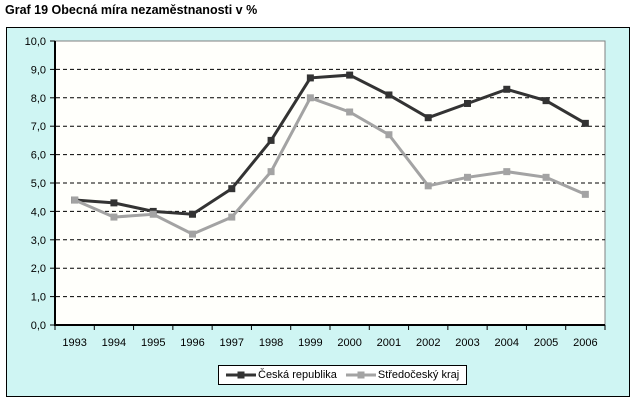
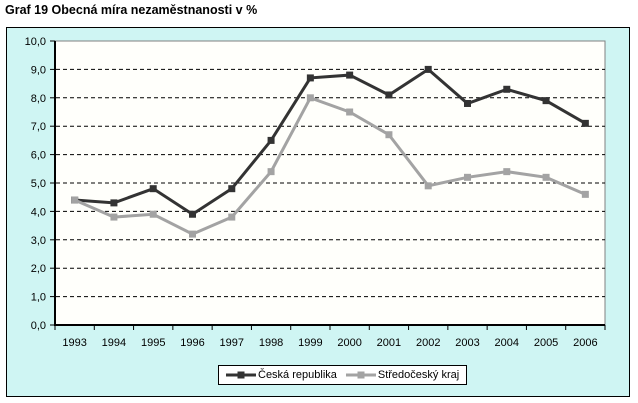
Česká republika/1995: 4,0 -> 4,8
Česká republika/2002: 7,3 -> 9,0
